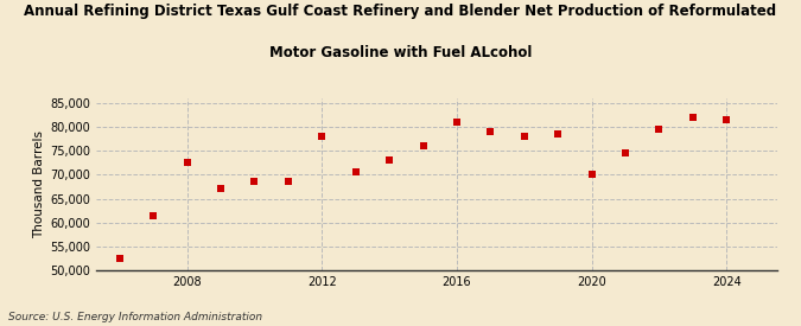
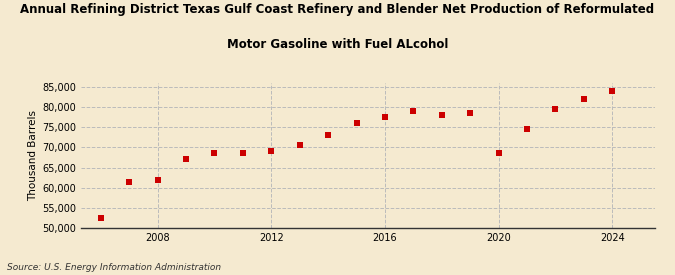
2008: 72,500 -> 62,000
2012: 78,000 -> 69,000
2016: 81,000 -> 77,500
2020: 70,000 -> 68,500
2024: 81,500 -> 84,000
